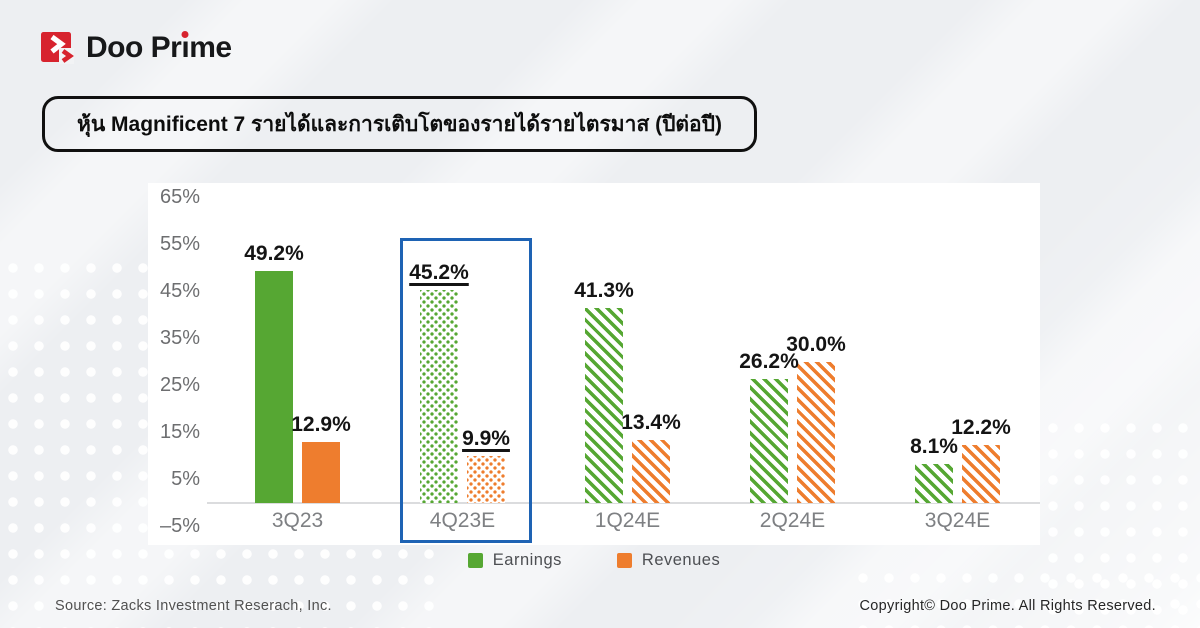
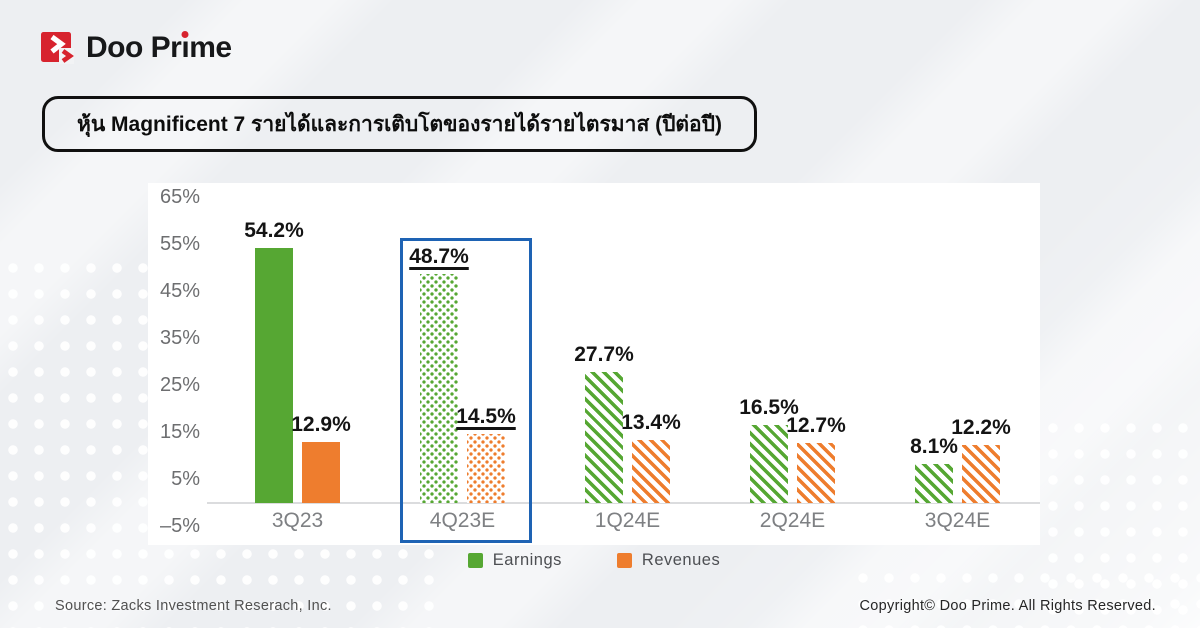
Earnings/3Q23: 49.2% -> 54.2%
Earnings/4Q23E: 45.2% -> 48.7%
Revenues/4Q23E: 9.9% -> 14.5%
Earnings/1Q24E: 41.3% -> 27.7%
Earnings/2Q24E: 26.2% -> 16.5%
Revenues/2Q24E: 30.0% -> 12.7%
